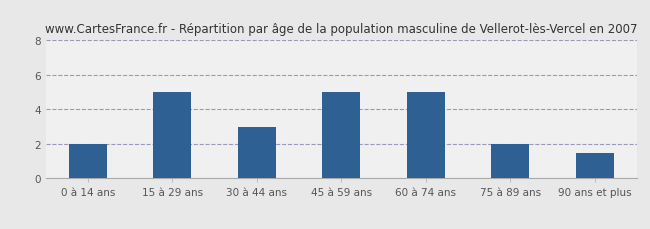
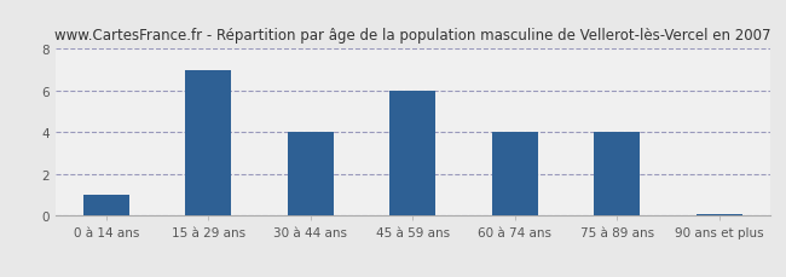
0 à 14 ans: 2.0 -> 1.0
15 à 29 ans: 5.0 -> 7.0
30 à 44 ans: 3.0 -> 4.0
45 à 59 ans: 5.0 -> 6.0
60 à 74 ans: 5.0 -> 4.0
75 à 89 ans: 2.0 -> 4.0
90 ans et plus: 1.5 -> 0.1
